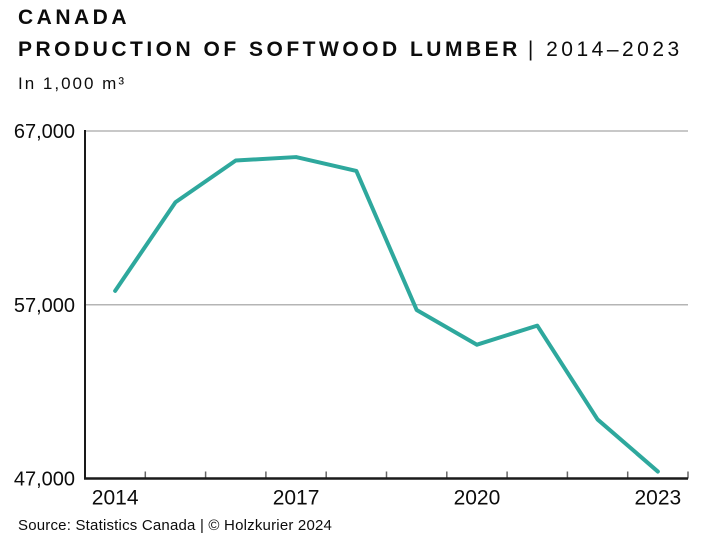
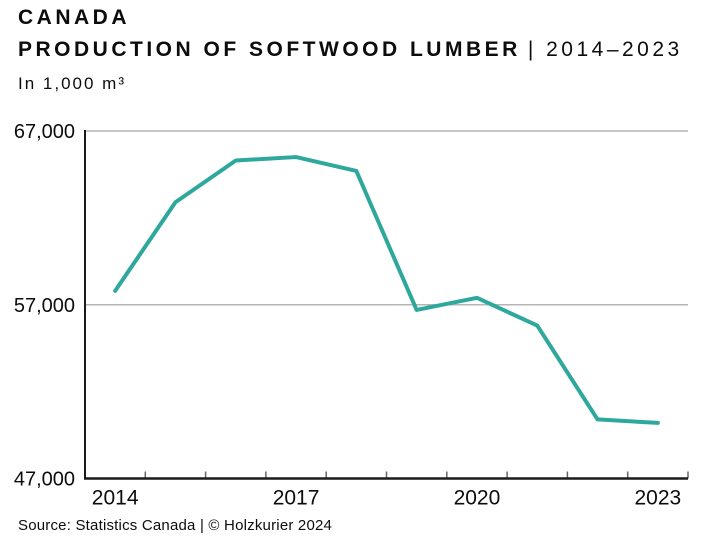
2020: 54700 -> 57400
2023: 47400 -> 50200
